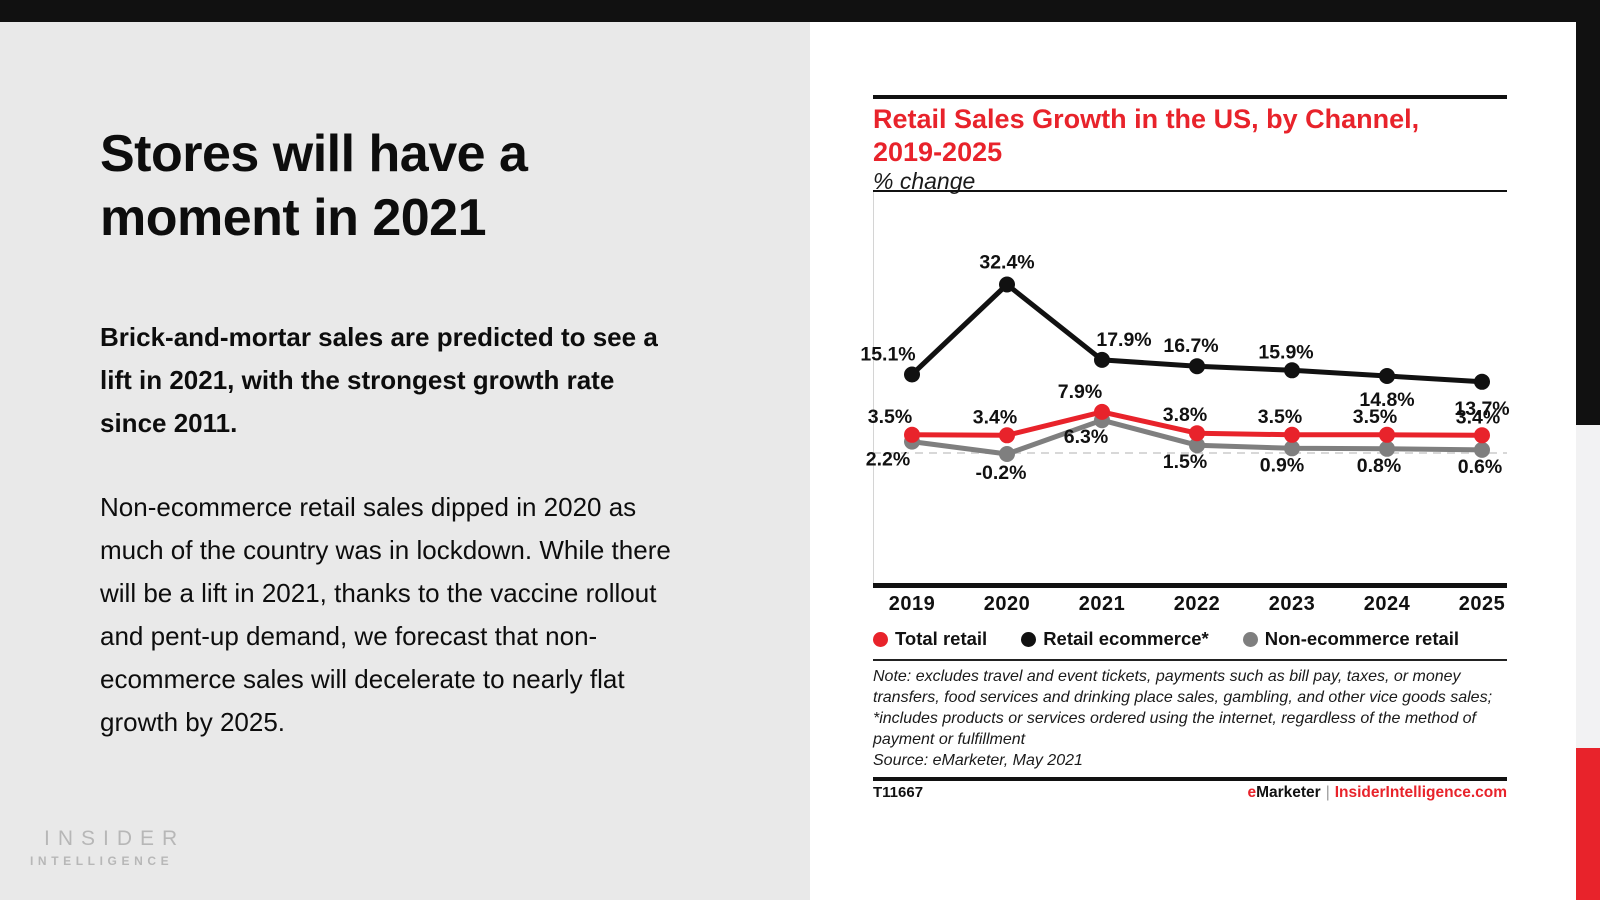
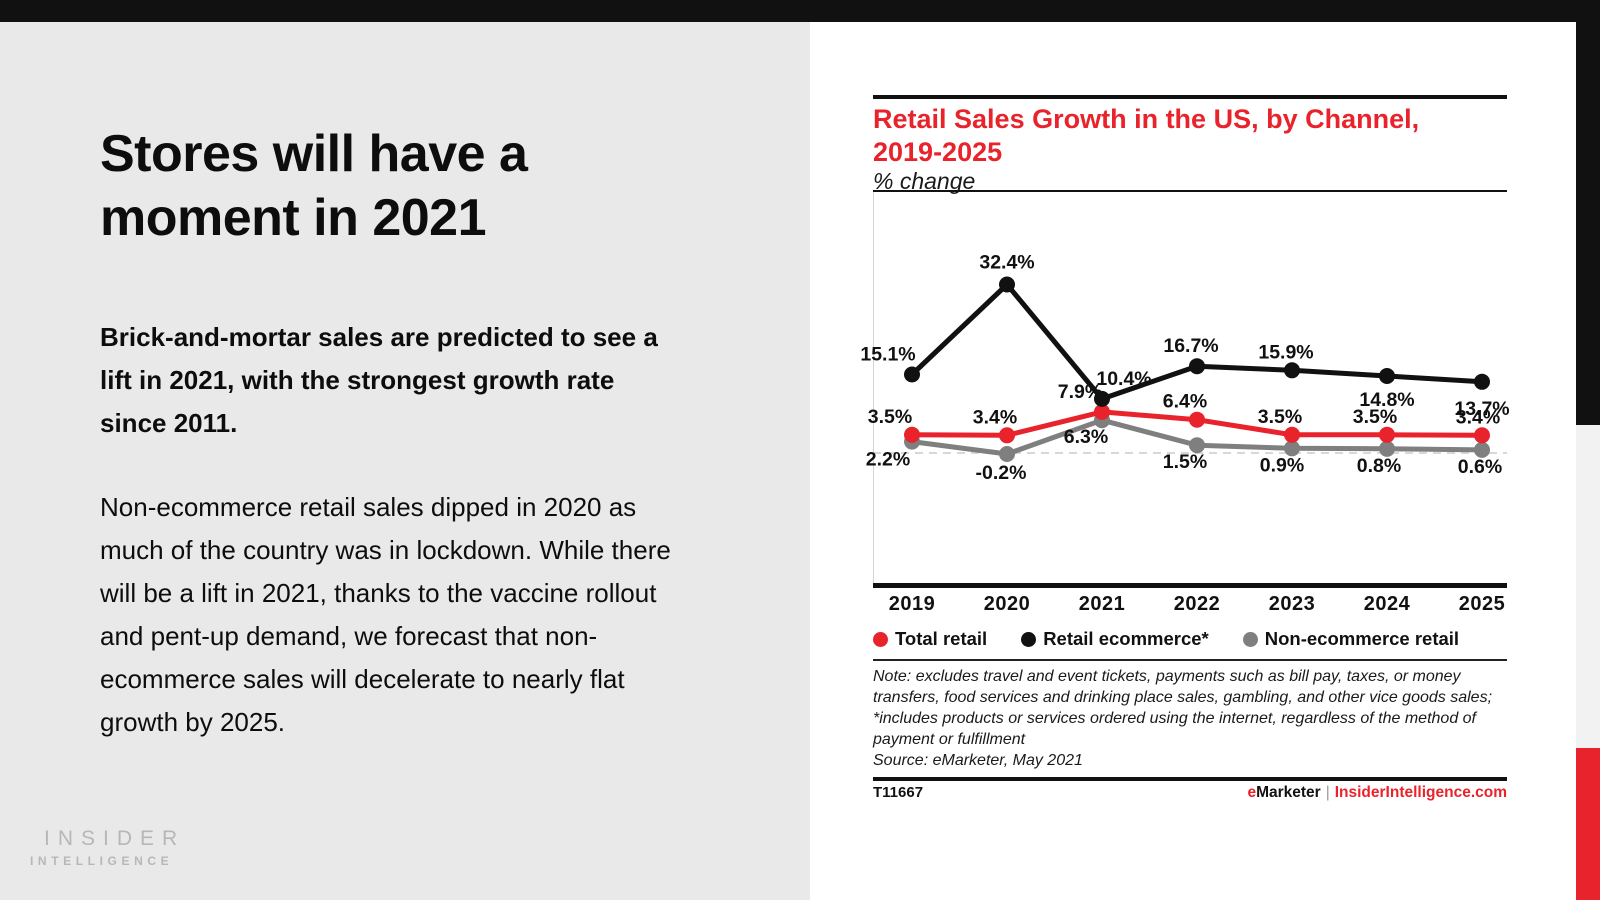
Retail ecommerce*/2021: 17.9% -> 10.4%
Total retail/2022: 3.8% -> 6.4%
